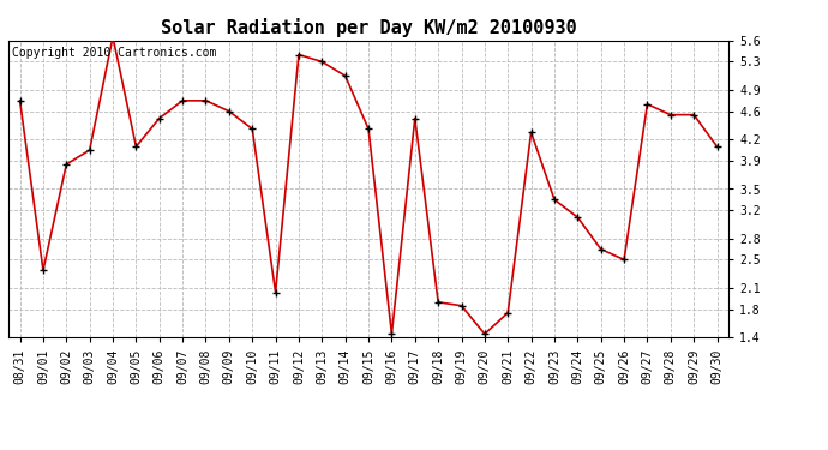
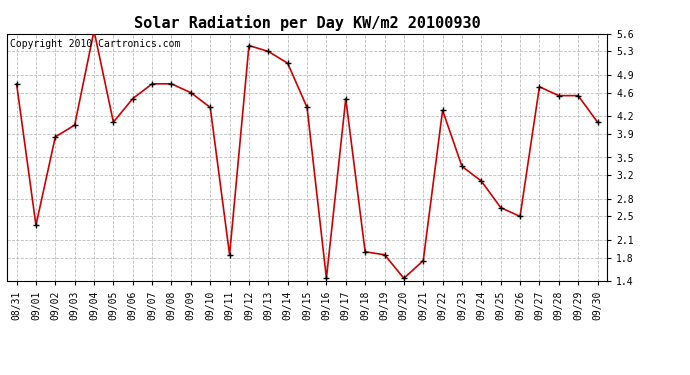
09/11: 2.04 -> 1.85
